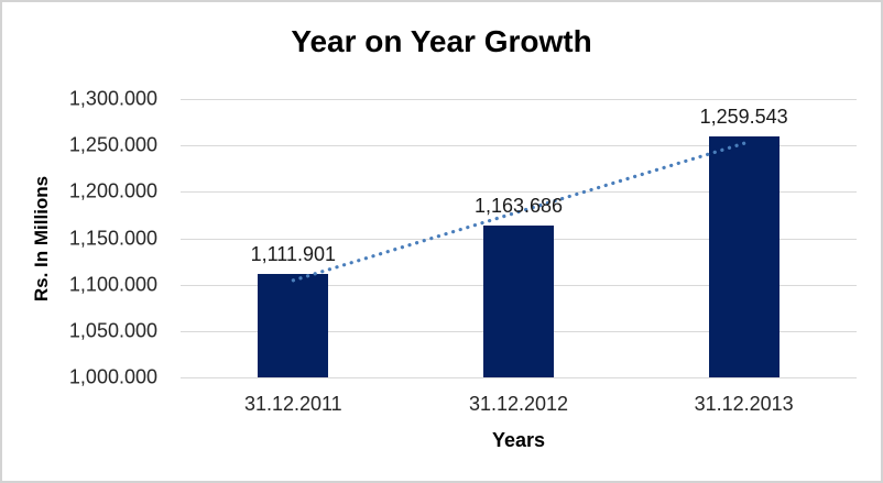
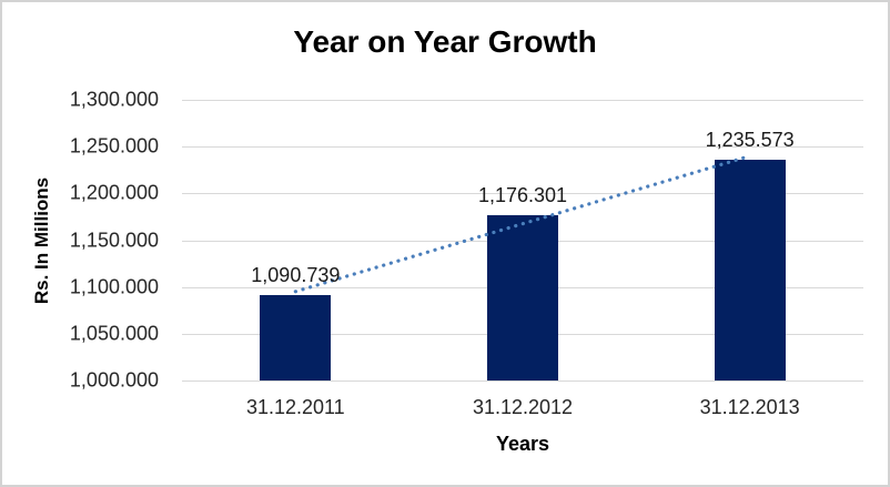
31.12.2011: 1,111.901 -> 1,090.739
31.12.2012: 1,163.686 -> 1,176.301
31.12.2013: 1,259.543 -> 1,235.573
